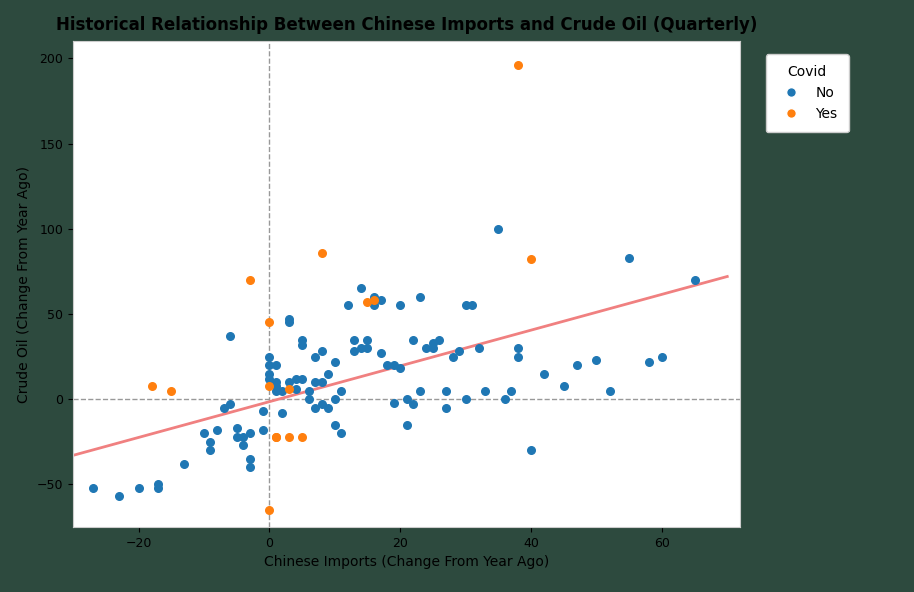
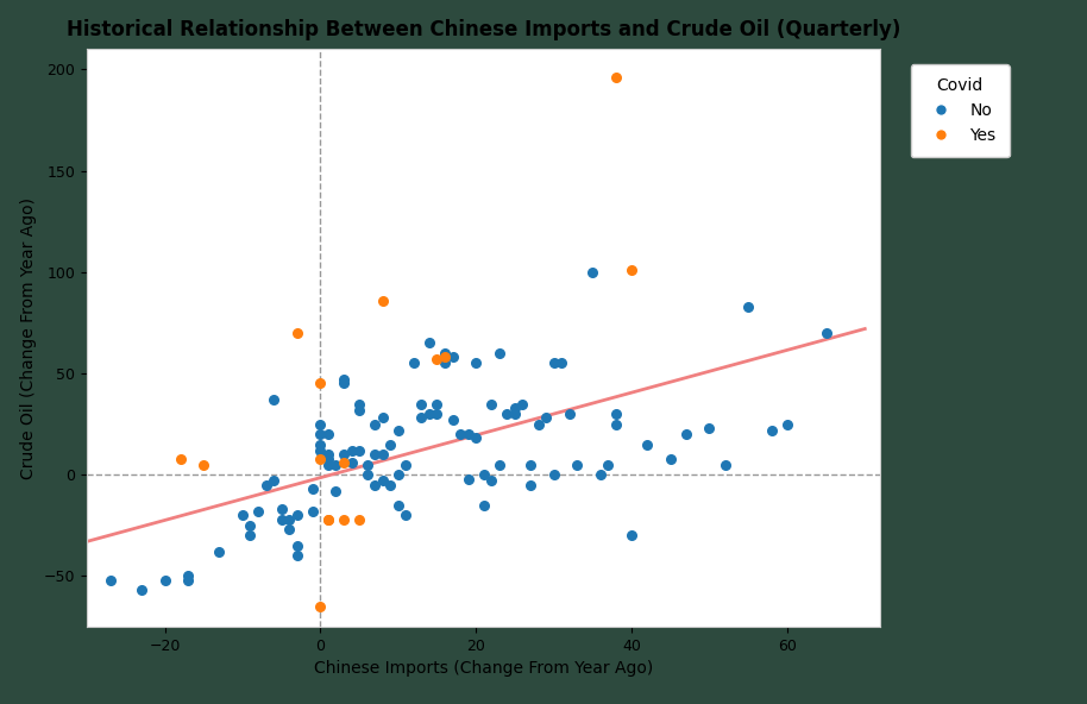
Yes/40: 82 -> 101
